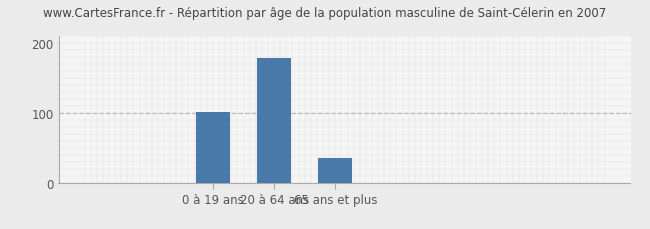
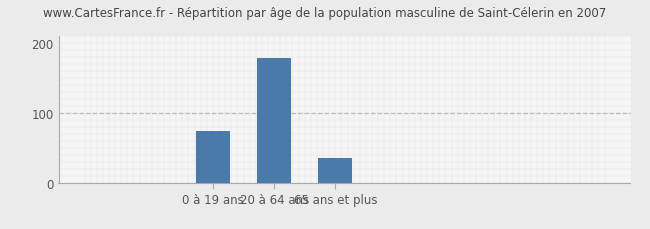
0 à 19 ans: 101 -> 74
